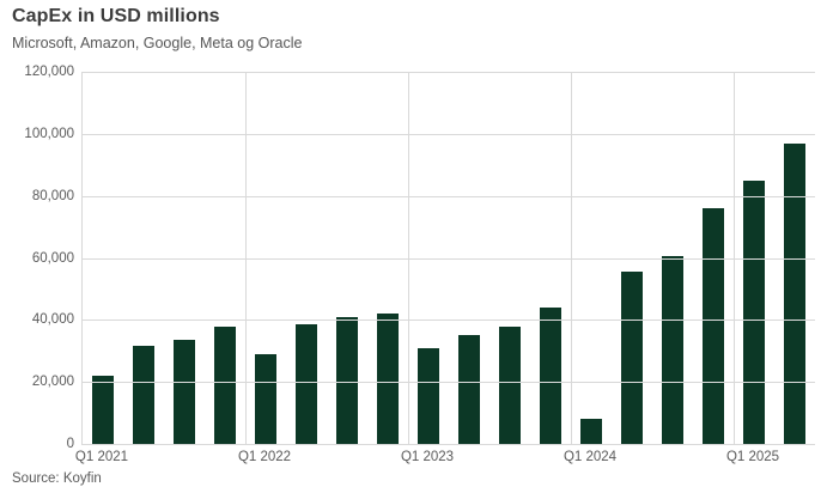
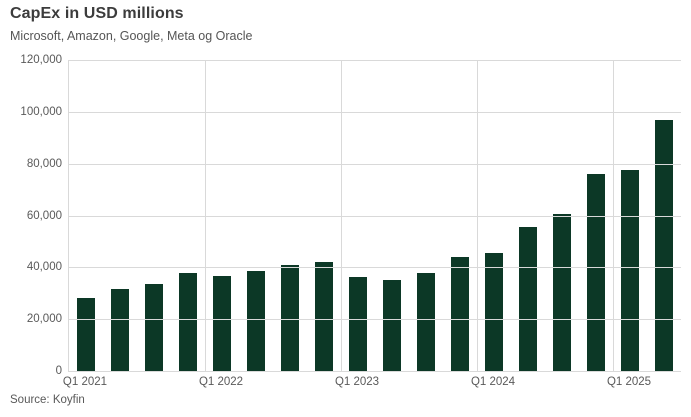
Q1 2021: 22000 -> 28000
Q1 2022: 29000 -> 36000
Q1 2023: 31000 -> 36000
Q1 2024: 8000 -> 45000
Q1 2025: 85000 -> 77000
